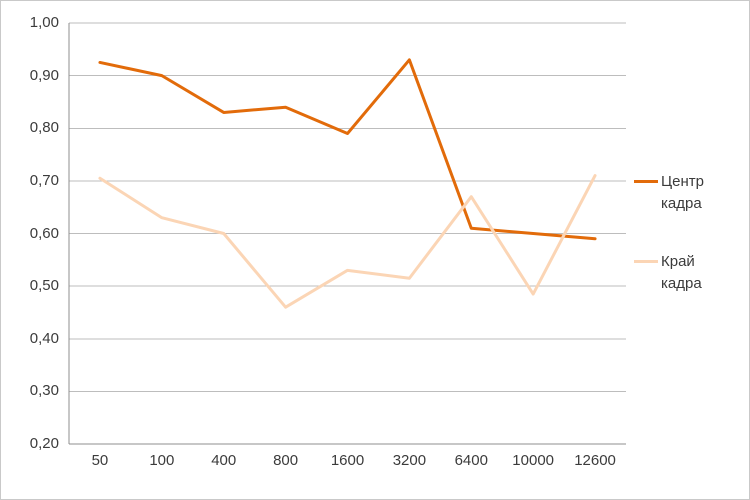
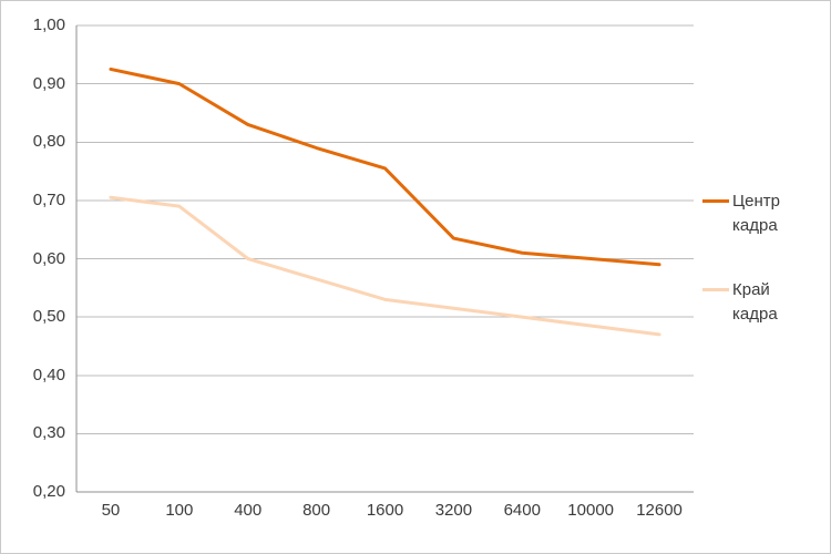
Край кадра/100: 0,63 -> 0,69
Центр кадра/800: 0,84 -> 0,79
Край кадра/800: 0,46 -> 0,56
Центр кадра/1600: 0,79 -> 0,76
Центр кадра/3200: 0,93 -> 0,64
Край кадра/6400: 0,67 -> 0,50
Край кадра/12600: 0,71 -> 0,47
